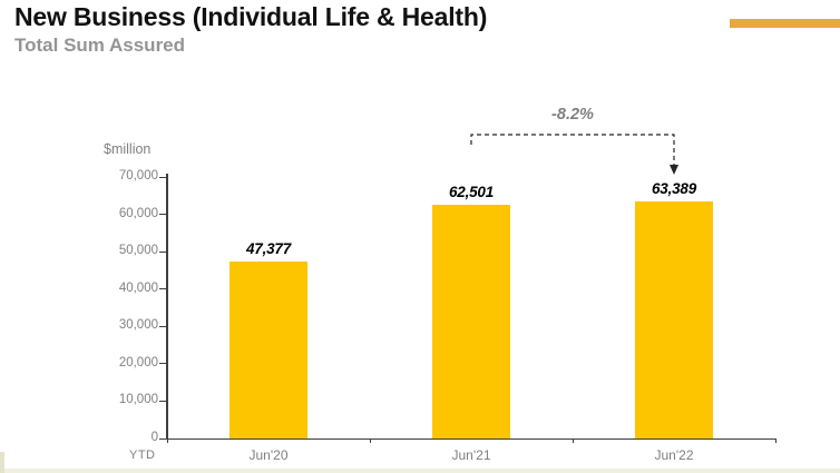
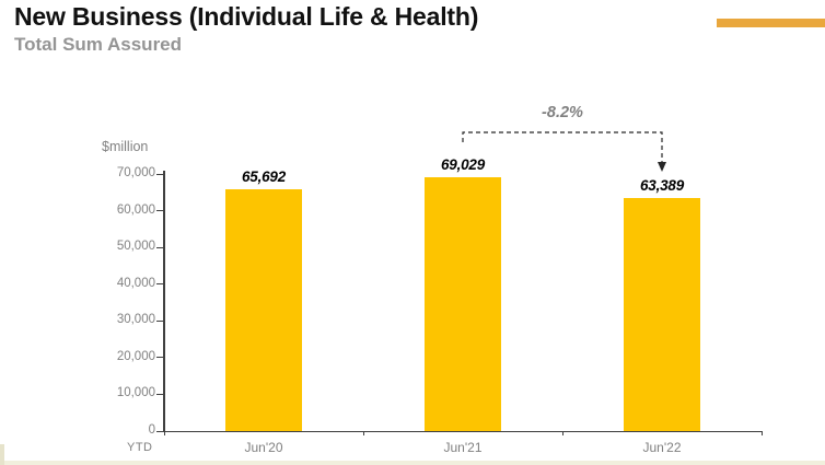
Jun'20: 47,377 -> 65,692
Jun'21: 62,501 -> 69,029
